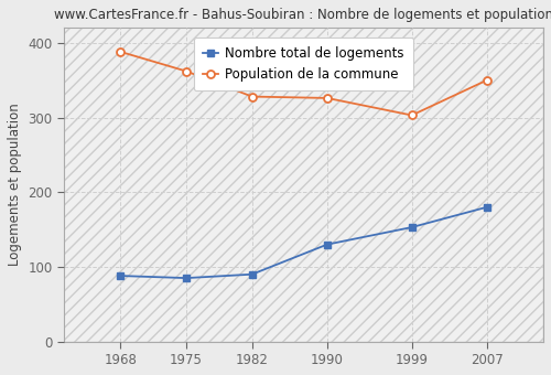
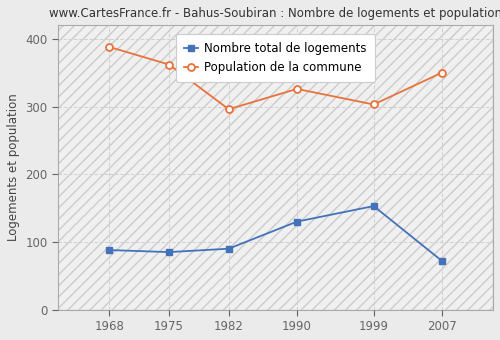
Population de la commune/1982: 328 -> 296
Nombre total de logements/2007: 180 -> 72
